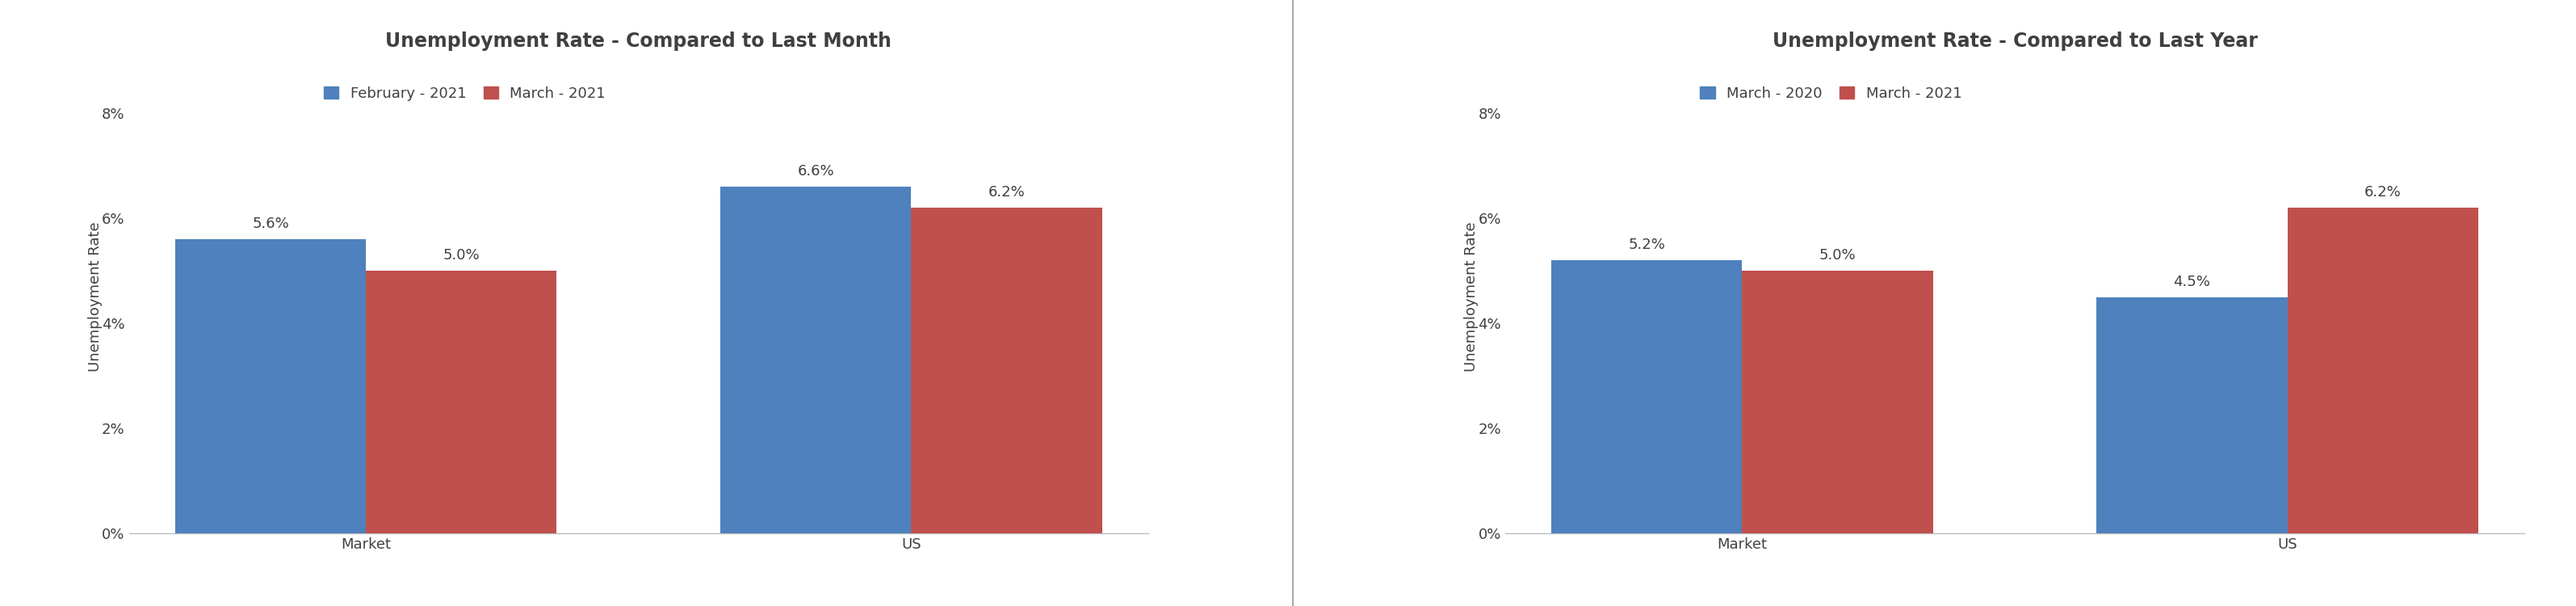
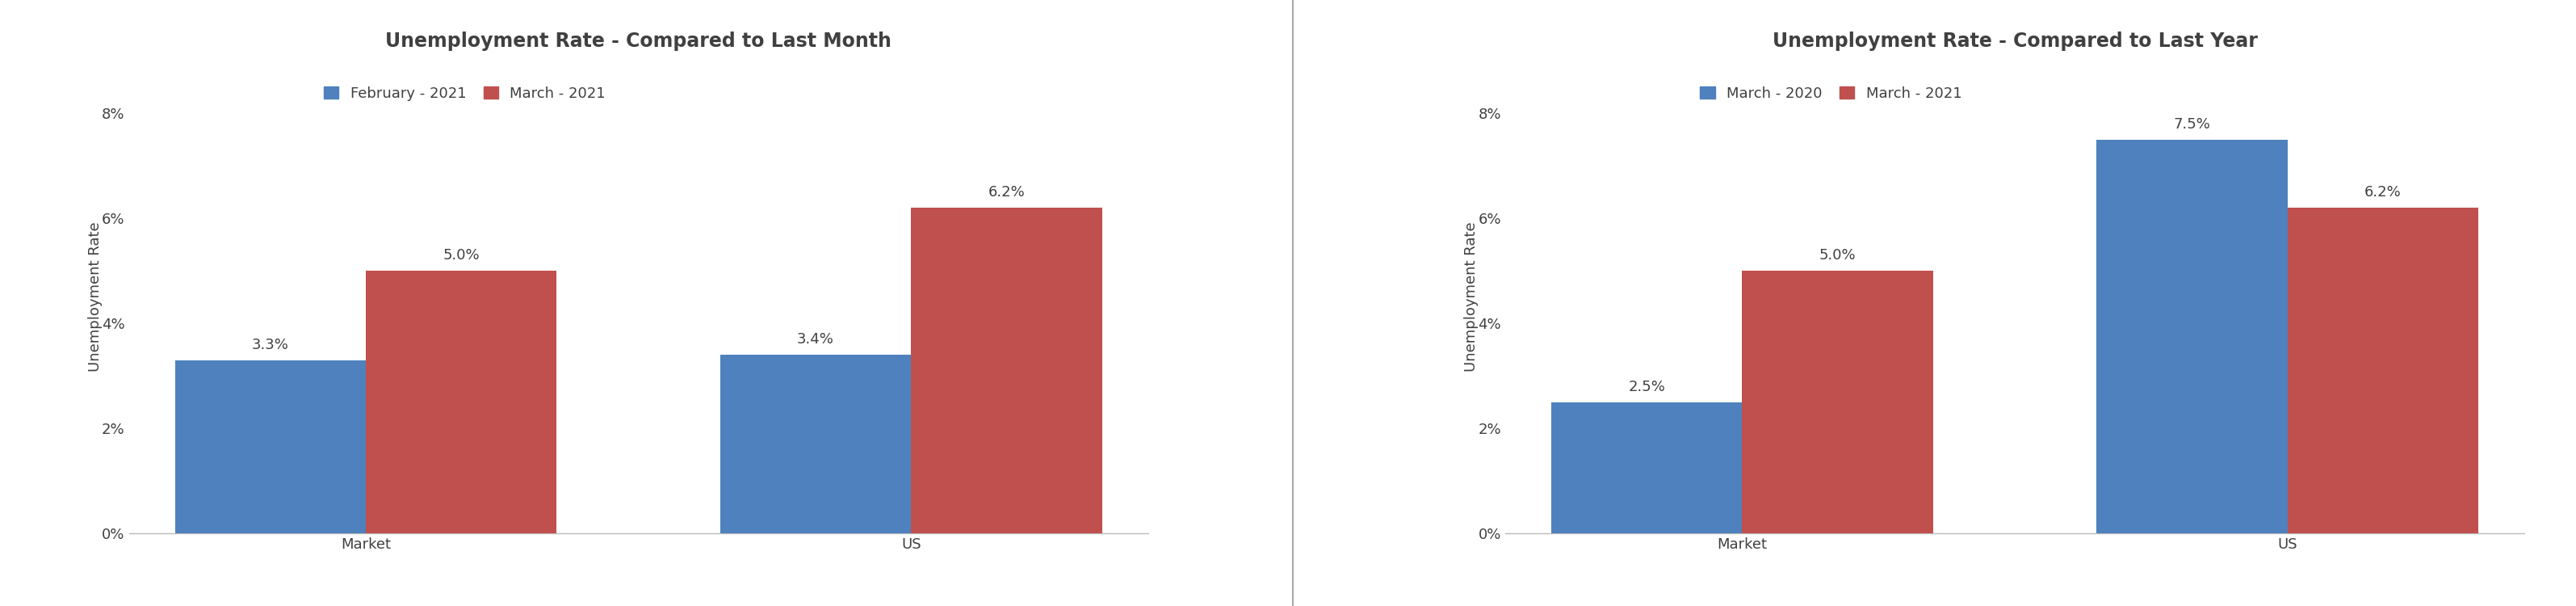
Unemployment Rate - Compared to Last Month/February - 2021/Market: 5.6% -> 3.3%
Unemployment Rate - Compared to Last Month/February - 2021/US: 6.6% -> 3.4%
Unemployment Rate - Compared to Last Year/March - 2020/Market: 5.2% -> 2.5%
Unemployment Rate - Compared to Last Year/March - 2020/US: 4.5% -> 7.5%
